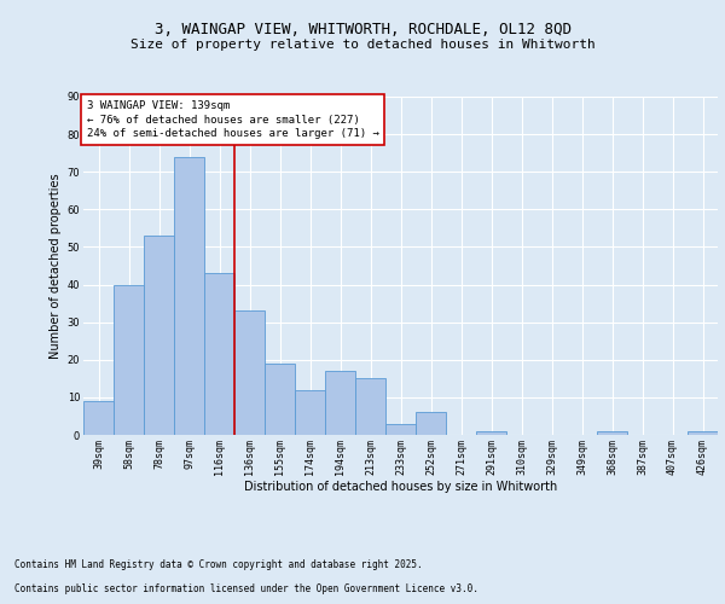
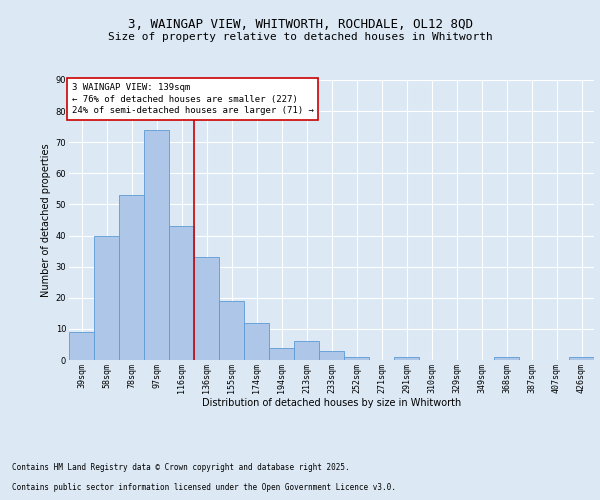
194sqm: 17 -> 4
213sqm: 15 -> 6
252sqm: 6 -> 1
